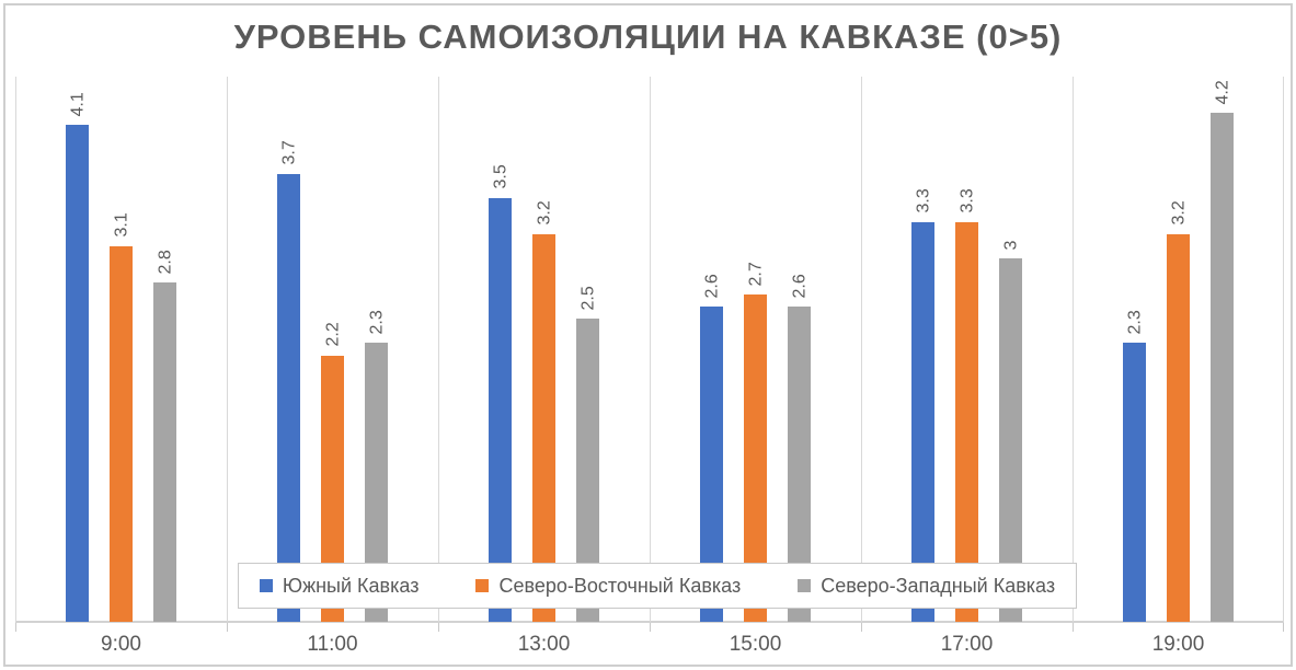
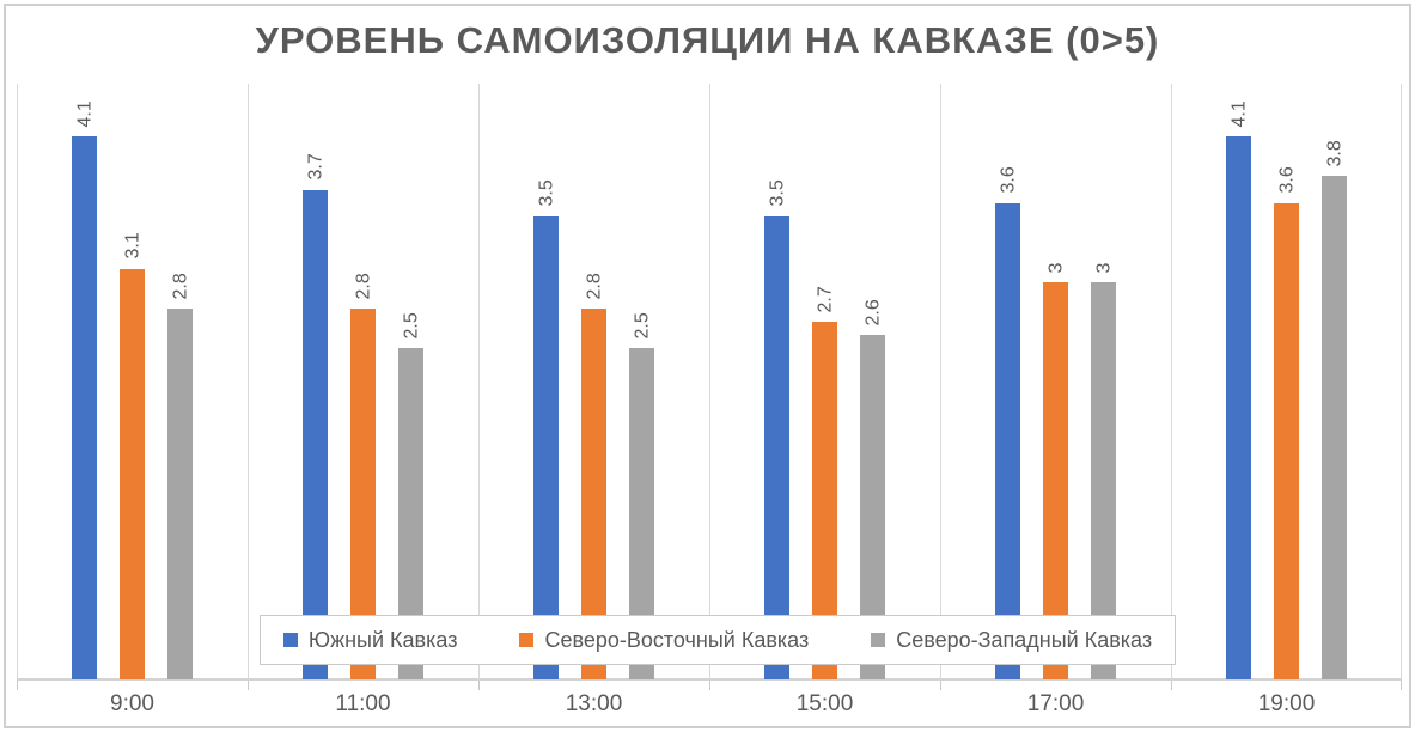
Северо-Восточный Кавказ/11:00: 2.2 -> 2.8
Северо-Западный Кавказ/11:00: 2.3 -> 2.5
Северо-Восточный Кавказ/13:00: 3.2 -> 2.8
Южный Кавказ/15:00: 2.6 -> 3.5
Южный Кавказ/17:00: 3.3 -> 3.6
Северо-Восточный Кавказ/17:00: 3.3 -> 3
Южный Кавказ/19:00: 2.3 -> 4.1
Северо-Восточный Кавказ/19:00: 3.2 -> 3.6
Северо-Западный Кавказ/19:00: 4.2 -> 3.8
